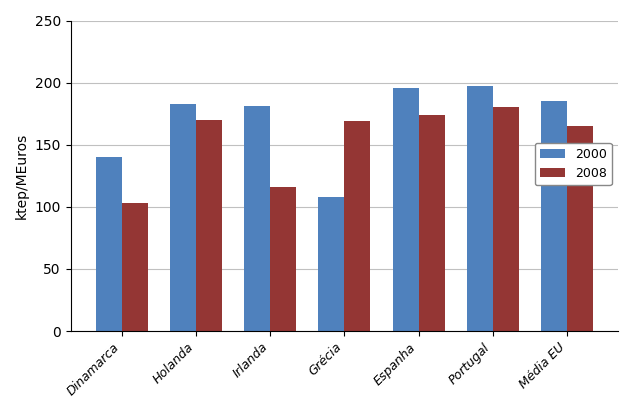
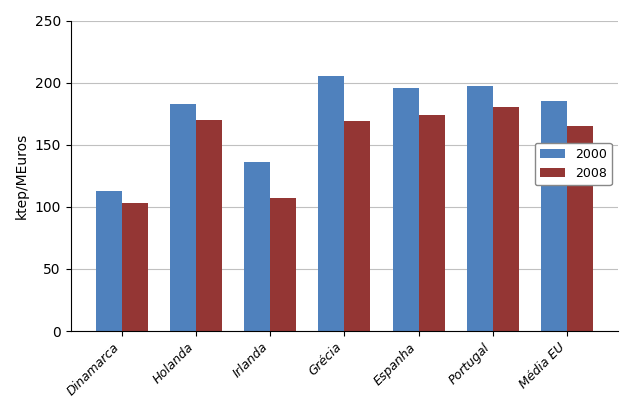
2000/Dinamarca: 140 -> 113
2000/Irlanda: 181 -> 136
2008/Irlanda: 116 -> 107
2000/Grécia: 108 -> 205
